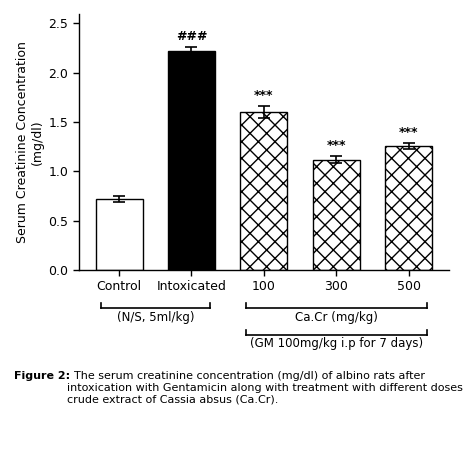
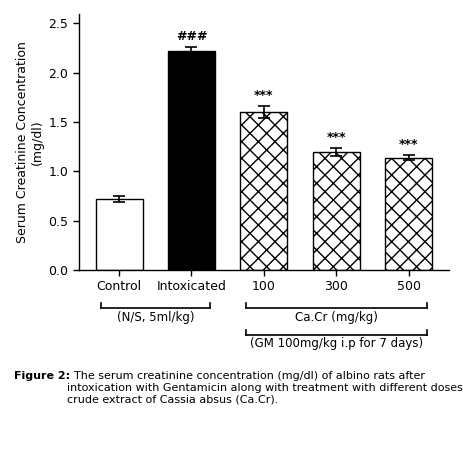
300: 1.12 -> 1.20
500: 1.26 -> 1.14
